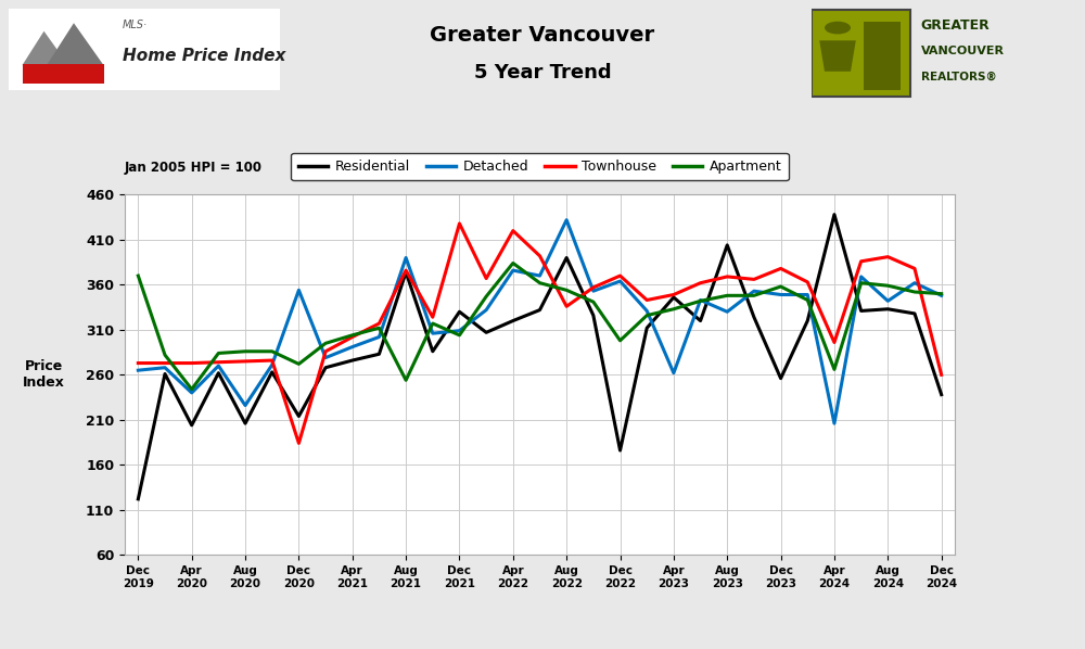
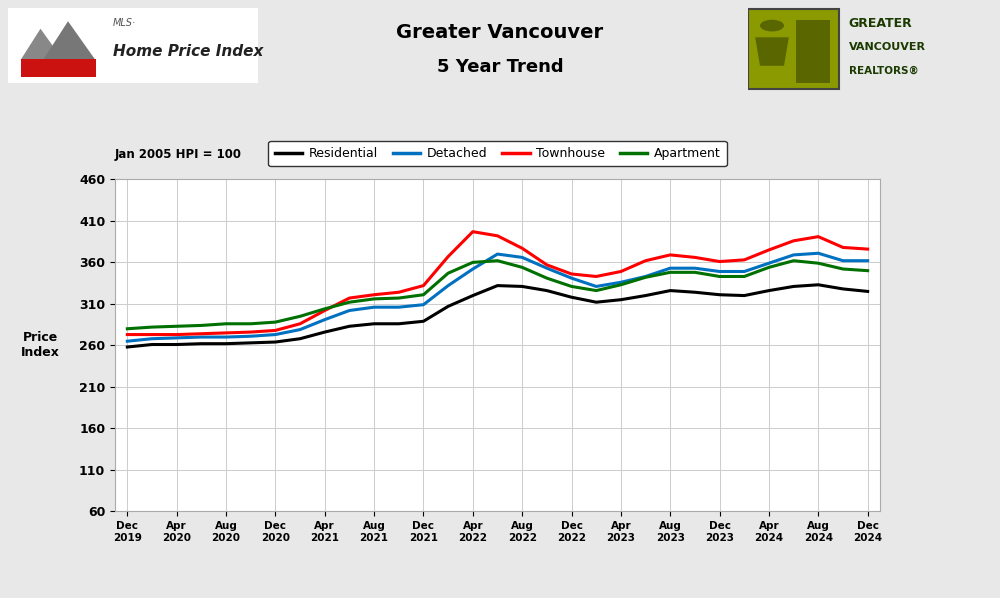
Residential/Dec 2019: 122 -> 258
Apartment/Dec 2019: 370 -> 280
Residential/Apr 2020: 204 -> 261
Detached/Apr 2020: 240 -> 269
Apartment/Apr 2020: 244 -> 283
Residential/Aug 2020: 206 -> 262
Detached/Aug 2020: 226 -> 270
Residential/Dec 2020: 214 -> 264
Detached/Dec 2020: 354 -> 273
Townhouse/Dec 2020: 184 -> 278
Apartment/Dec 2020: 272 -> 288
Residential/Aug 2021: 374 -> 286
Detached/Aug 2021: 390 -> 306
Townhouse/Aug 2021: 376 -> 321
Apartment/Aug 2021: 254 -> 316
Residential/Dec 2021: 330 -> 289
Townhouse/Dec 2021: 428 -> 332
Apartment/Dec 2021: 304 -> 321
Detached/Apr 2022: 376 -> 352
Townhouse/Apr 2022: 420 -> 397
Apartment/Apr 2022: 384 -> 360
Residential/Aug 2022: 390 -> 331
Detached/Aug 2022: 432 -> 366
Townhouse/Aug 2022: 336 -> 377
Residential/Dec 2022: 176 -> 318
Detached/Dec 2022: 364 -> 341
Townhouse/Dec 2022: 370 -> 346
Apartment/Dec 2022: 298 -> 331
Residential/Apr 2023: 346 -> 315
Detached/Apr 2023: 262 -> 336
Residential/Aug 2023: 404 -> 326
Detached/Aug 2023: 330 -> 353
Residential/Dec 2023: 256 -> 321
Townhouse/Dec 2023: 378 -> 361
Apartment/Dec 2023: 358 -> 343
Residential/Apr 2024: 438 -> 326
Detached/Apr 2024: 206 -> 359
Townhouse/Apr 2024: 296 -> 375
Apartment/Apr 2024: 266 -> 354
Detached/Aug 2024: 342 -> 371
Residential/Dec 2024: 238 -> 325
Detached/Dec 2024: 348 -> 362
Townhouse/Dec 2024: 260 -> 376
